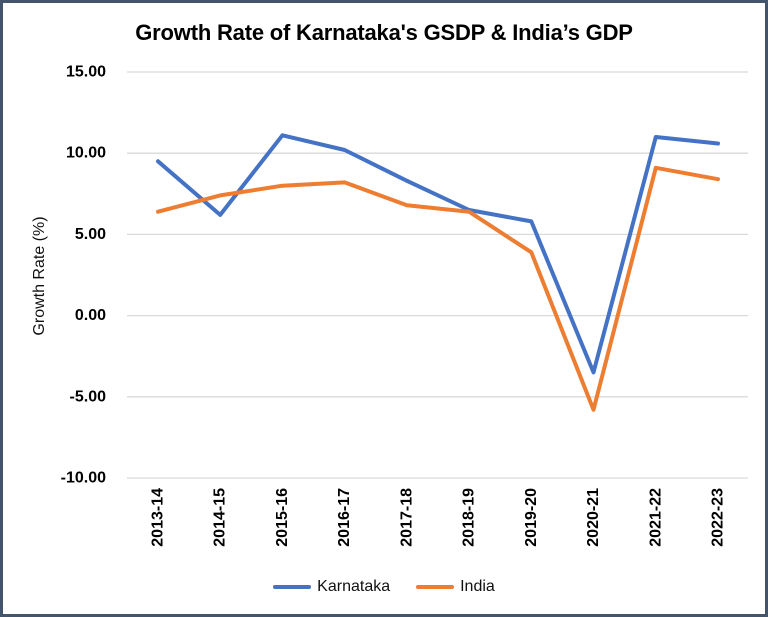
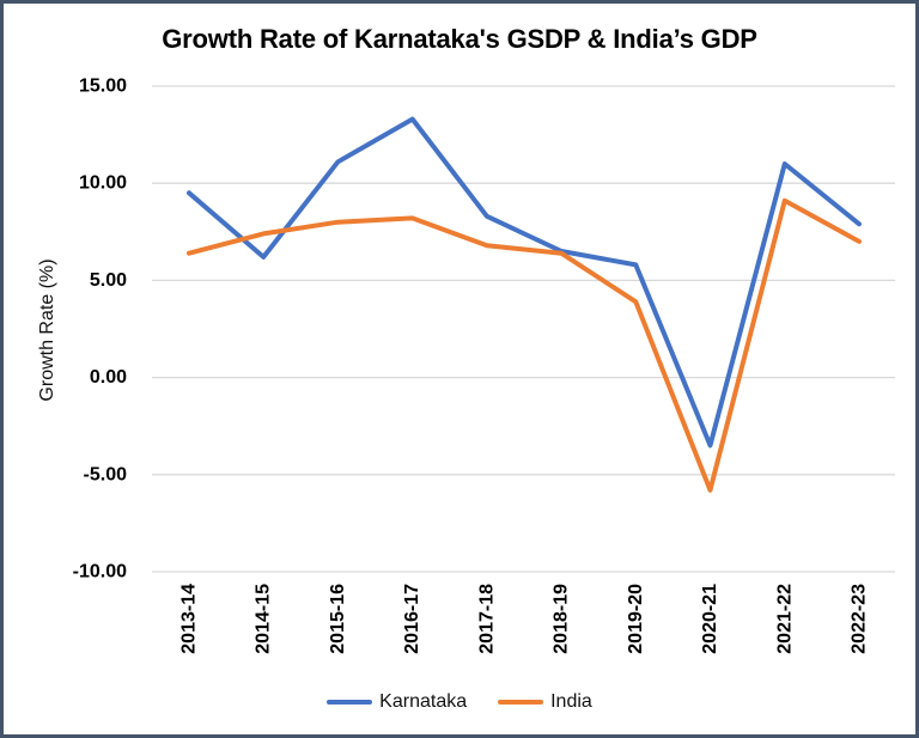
Karnataka/2016-17: 10.2 -> 13.3
Karnataka/2022-23: 10.6 -> 7.9
India/2022-23: 8.4 -> 7.0
